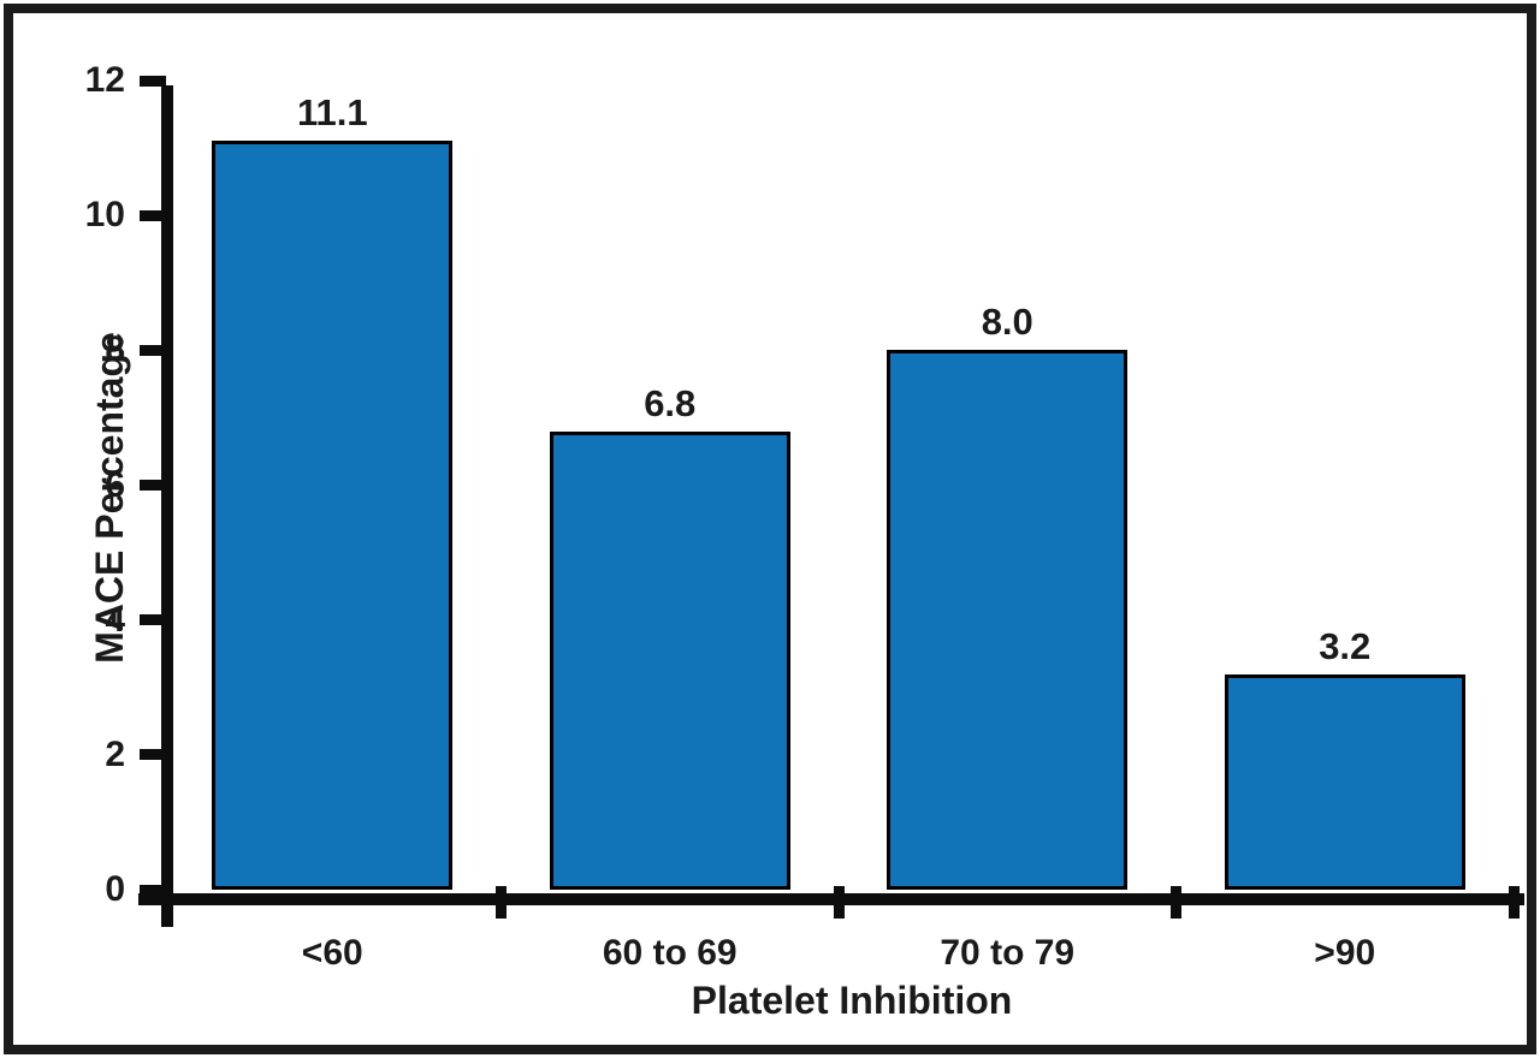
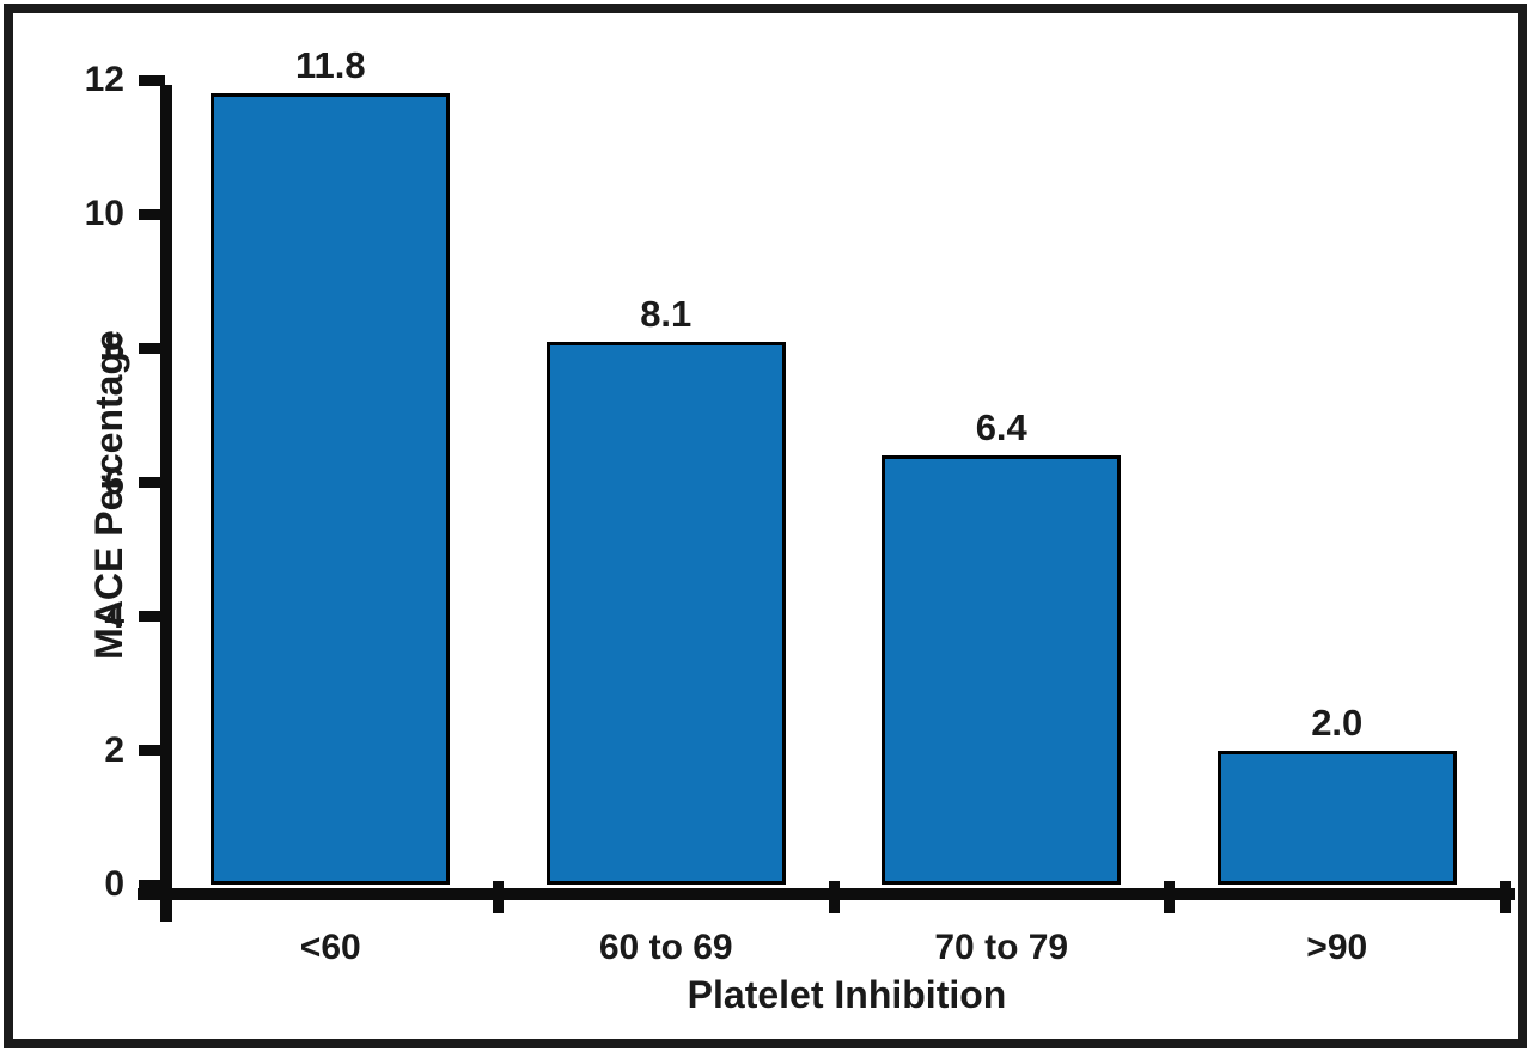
<60: 11.1 -> 11.8
60 to 69: 6.8 -> 8.1
70 to 79: 8.0 -> 6.4
>90: 3.2 -> 2.0
